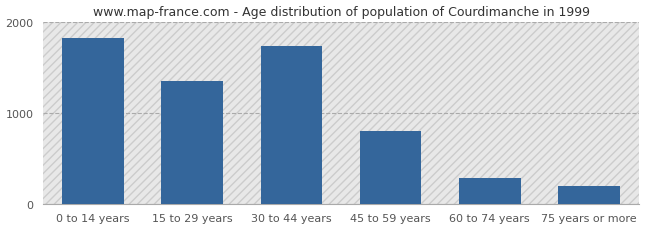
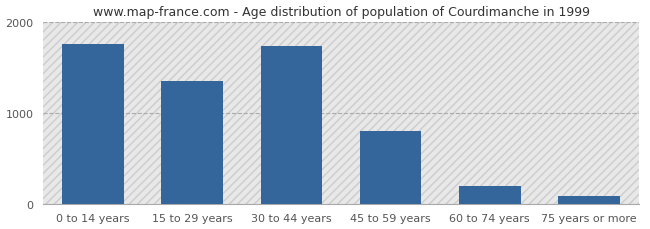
0 to 14 years: 1820 -> 1750
60 to 74 years: 280 -> 200
75 years or more: 200 -> 80
